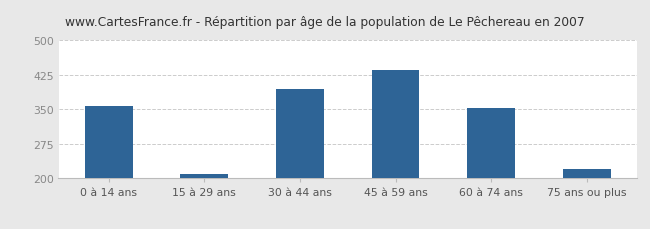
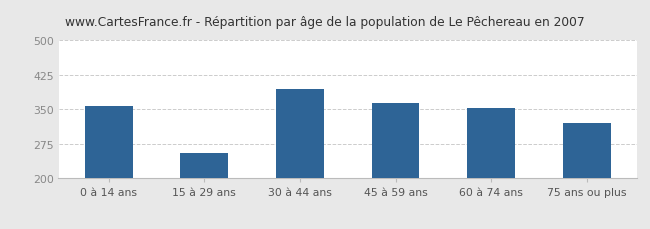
15 à 29 ans: 210 -> 255
45 à 59 ans: 435 -> 365
75 ans ou plus: 220 -> 320
